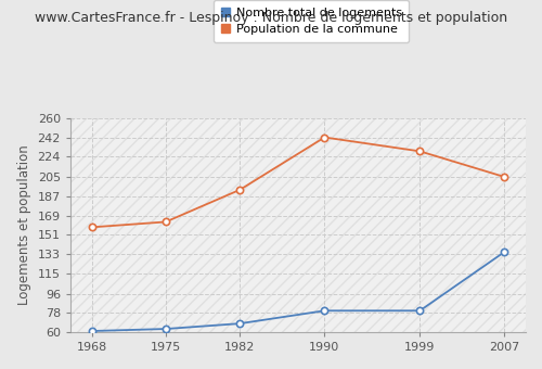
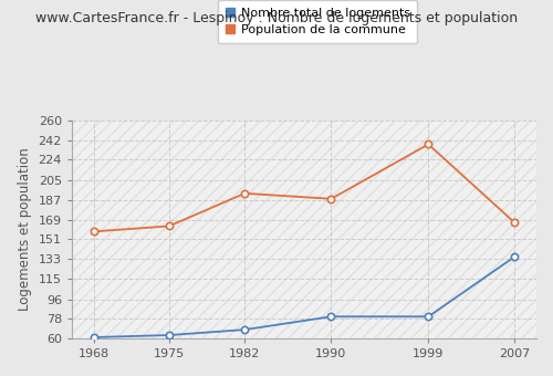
Population de la commune/1990: 242 -> 188
Population de la commune/1999: 229 -> 238
Population de la commune/2007: 205 -> 166
